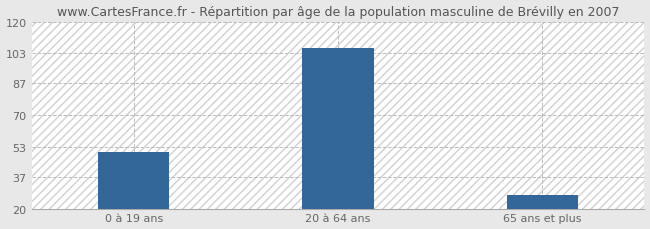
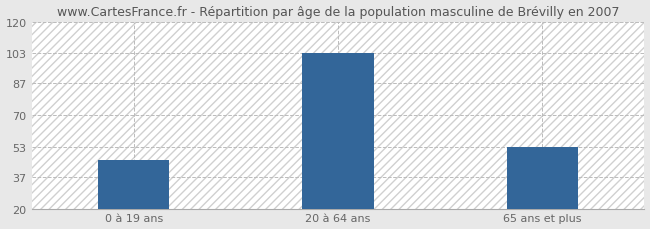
0 à 19 ans: 50 -> 46
20 à 64 ans: 106 -> 103
65 ans et plus: 27 -> 53
